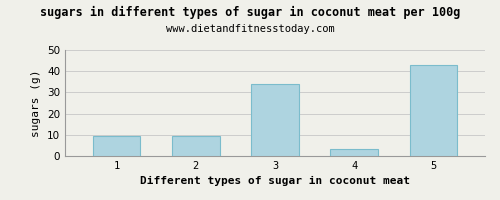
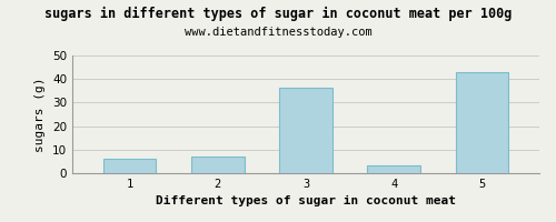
1: 9.5 -> 6.0
2: 9.5 -> 7.0
3: 34.0 -> 36.5
